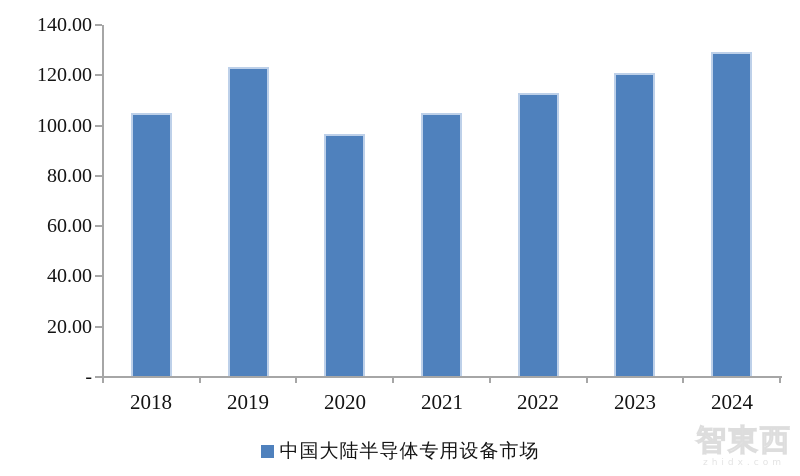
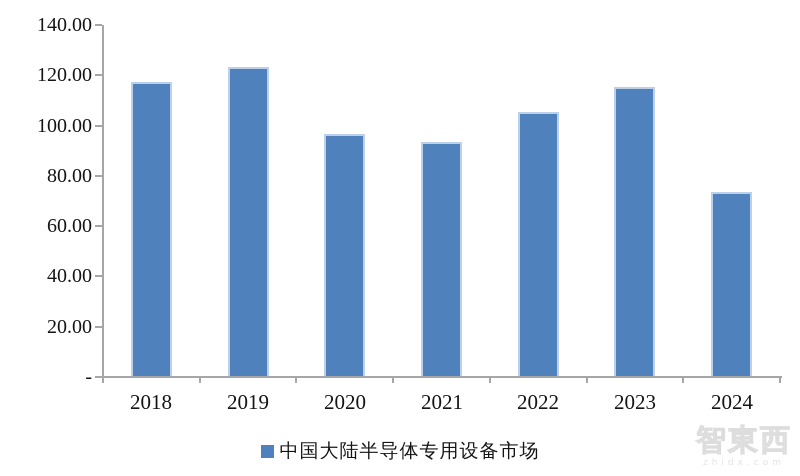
2018: 104 -> 117
2021: 105 -> 93
2022: 113 -> 105
2023: 120 -> 115
2024: 129 -> 73
